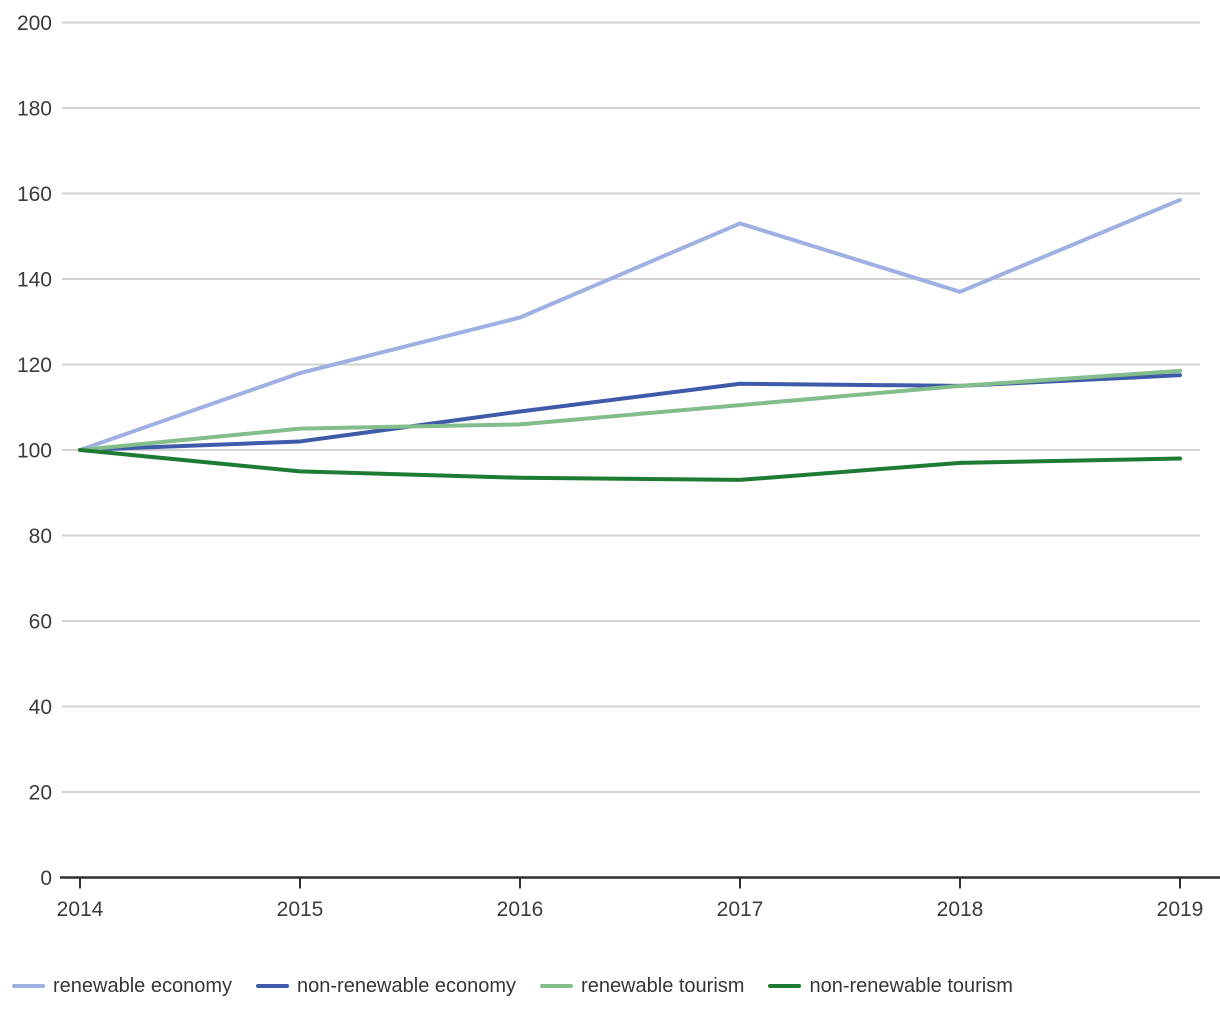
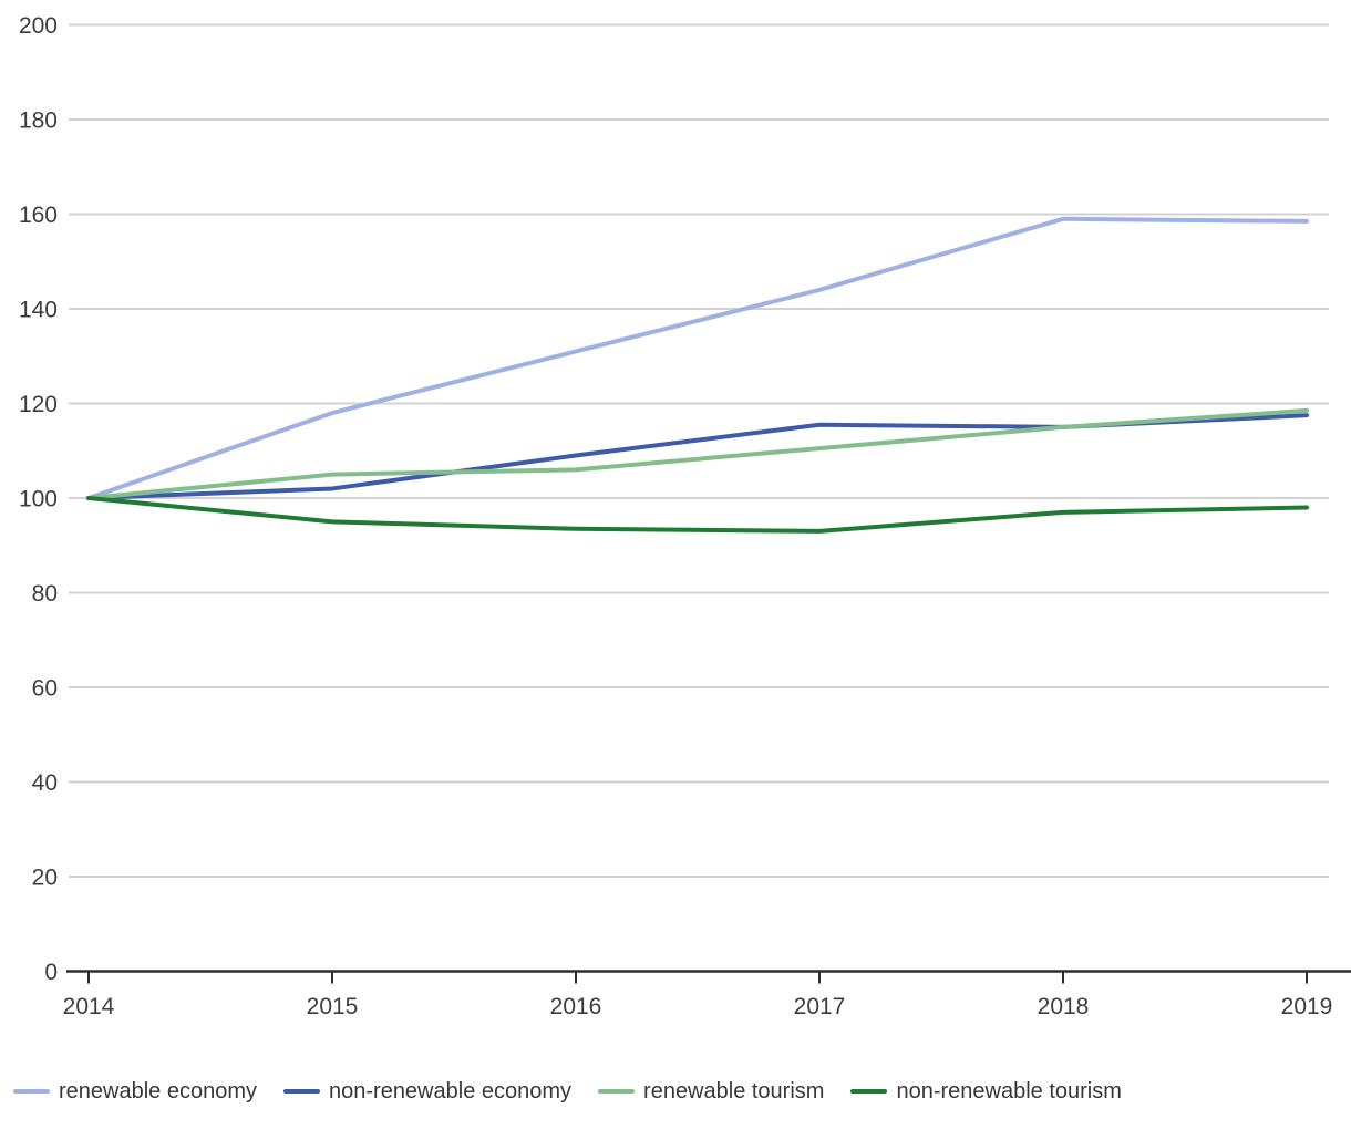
renewable economy/2017: 153 -> 144
renewable economy/2018: 137 -> 159
